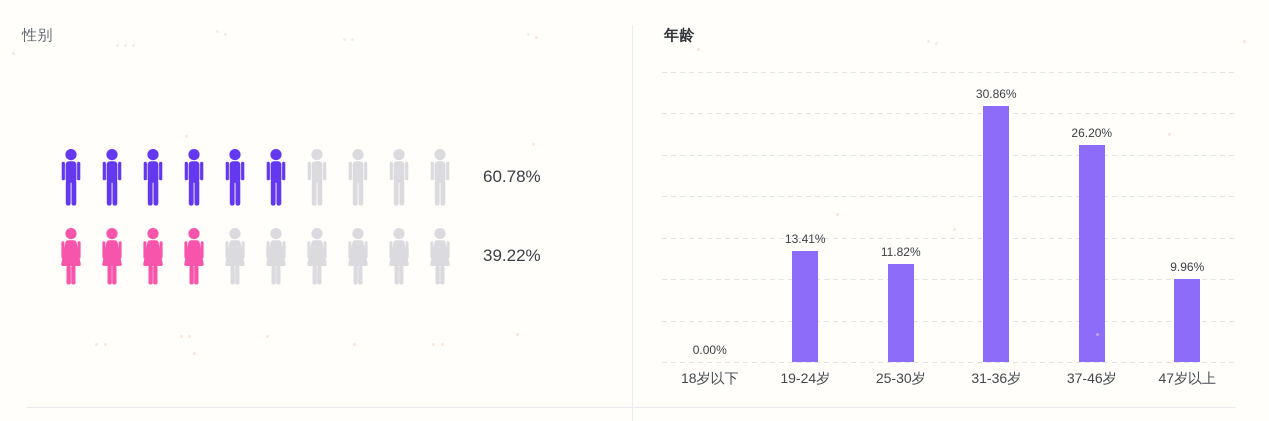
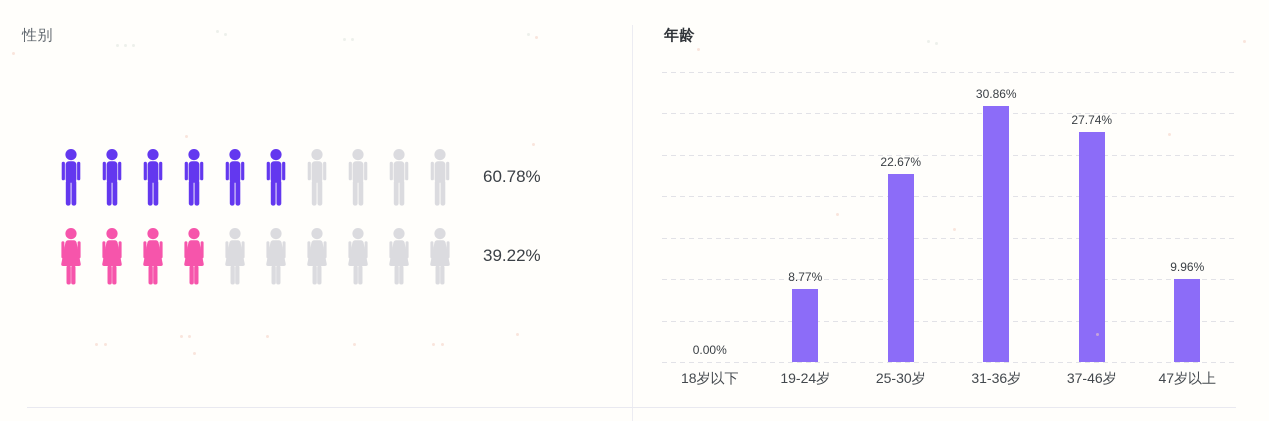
年龄/19-24岁: 13.41% -> 8.77%
年龄/25-30岁: 11.82% -> 22.67%
年龄/37-46岁: 26.20% -> 27.74%
